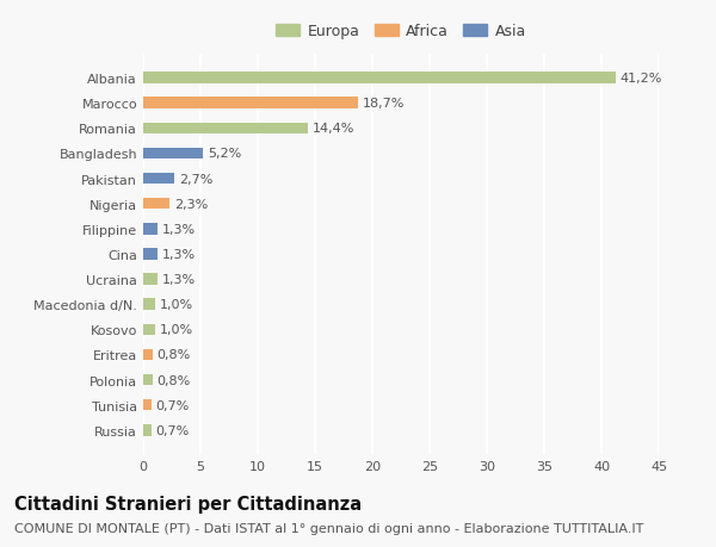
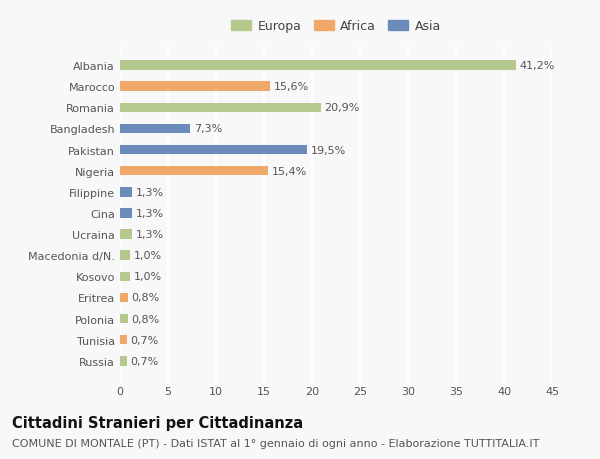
Marocco: 18,7% -> 15,6%
Romania: 14,4% -> 20,9%
Bangladesh: 5,2% -> 7,3%
Pakistan: 2,7% -> 19,5%
Nigeria: 2,3% -> 15,4%
